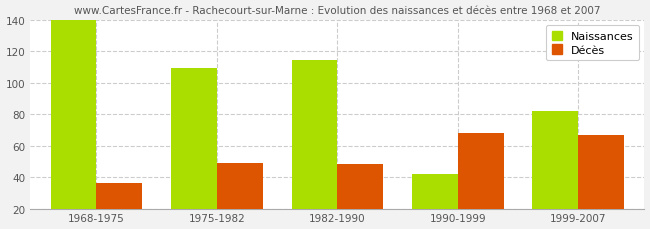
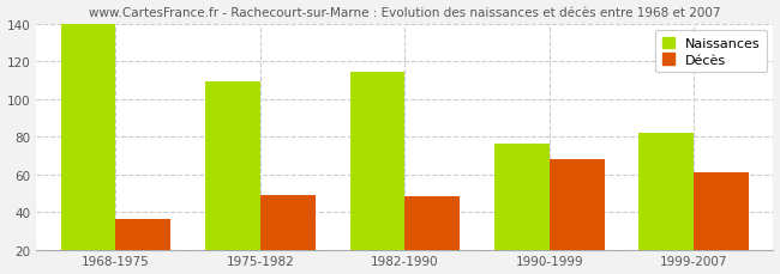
Naissances/1990-1999: 42 -> 76
Décès/1999-2007: 67 -> 61
